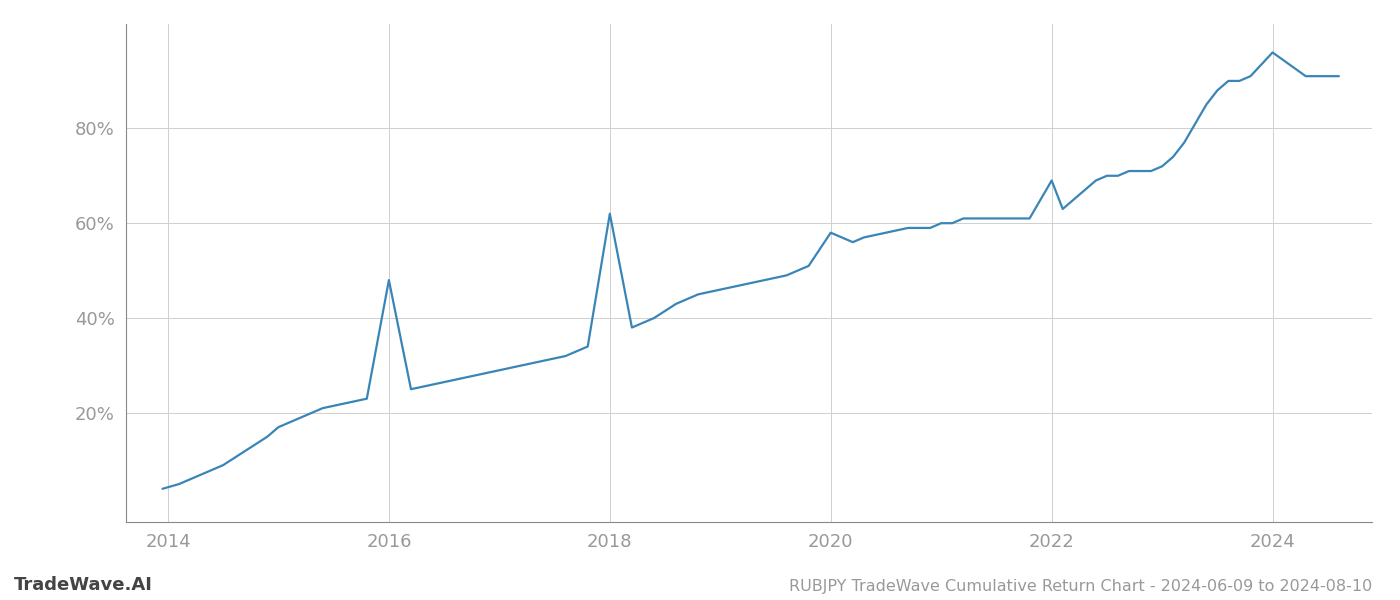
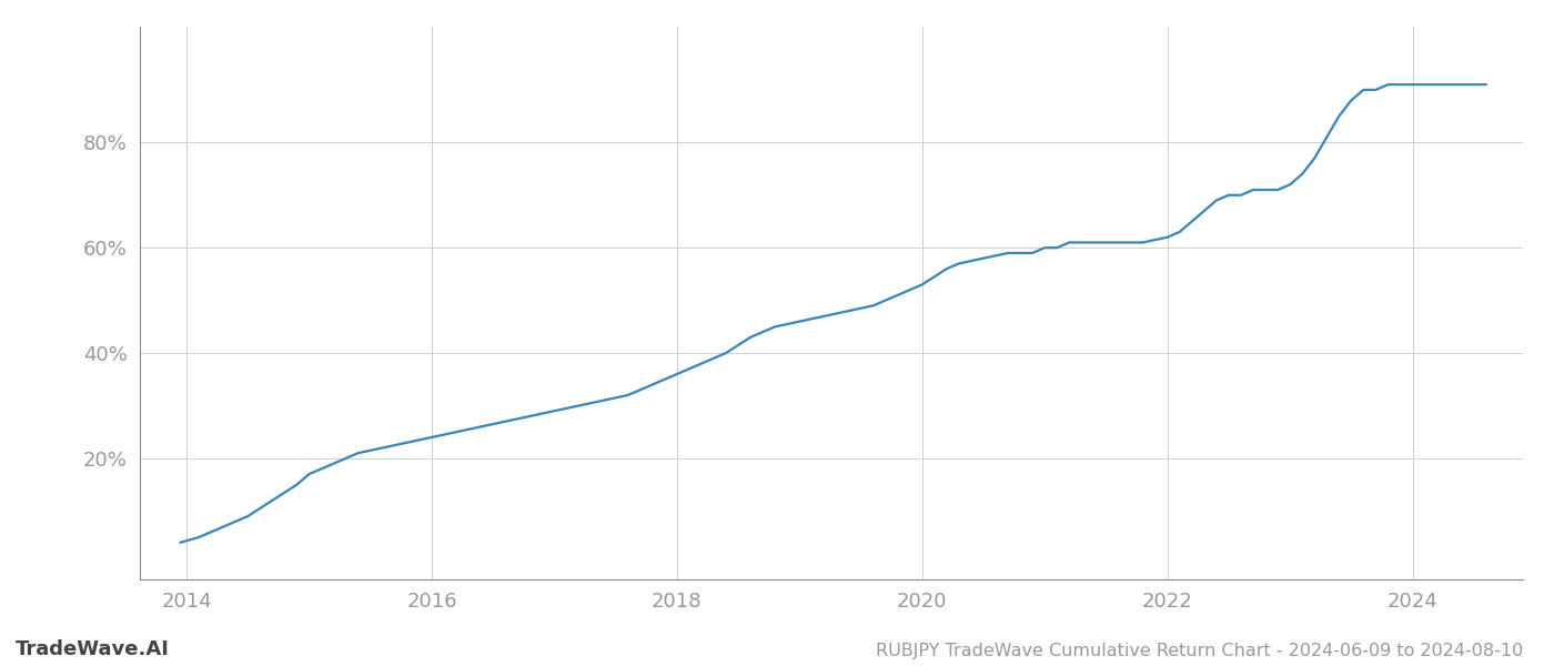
2016: 48% -> 24%
2018: 62% -> 36%
2020: 58% -> 53%
2022: 69% -> 62%
2024: 96% -> 91%
